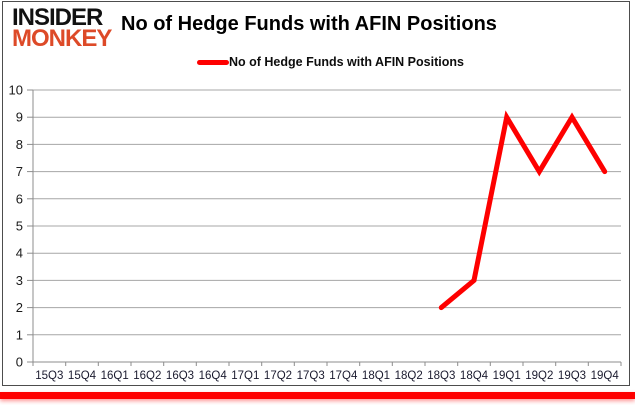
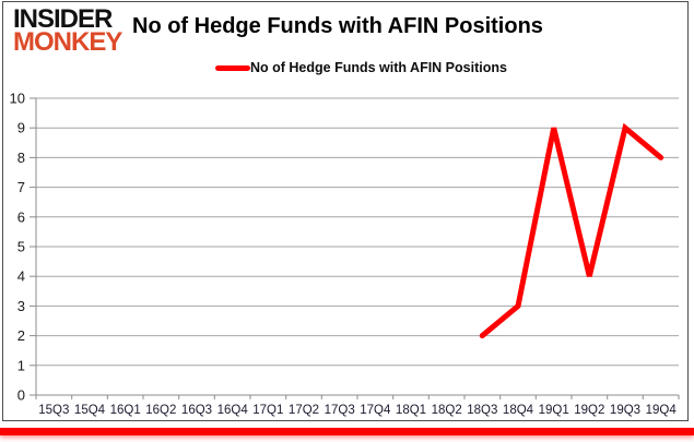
19Q2: 7 -> 4
19Q4: 7 -> 8
